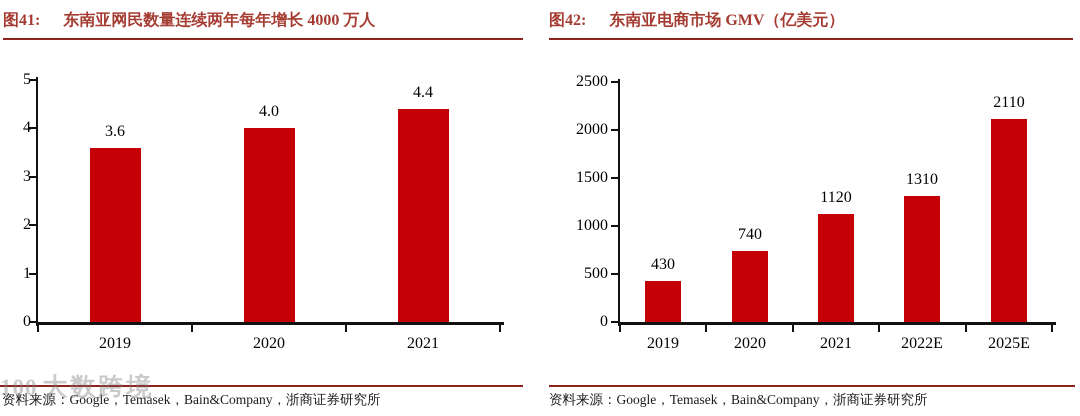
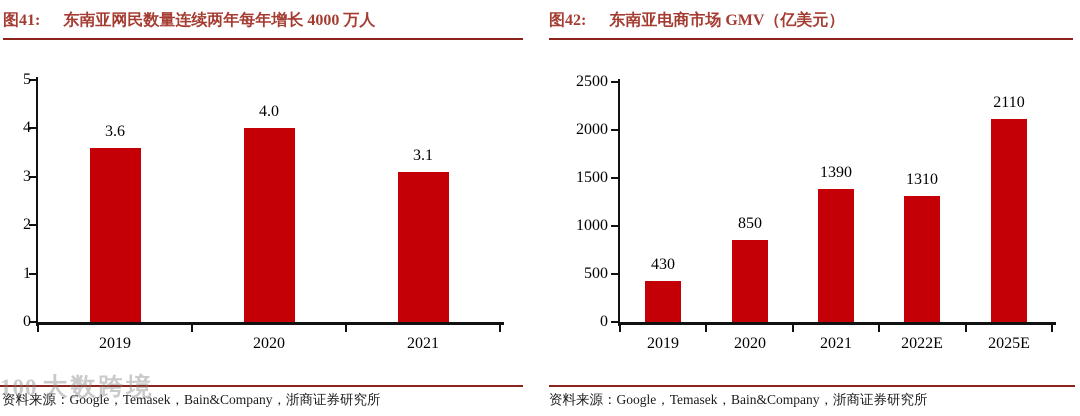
东南亚网民数量连续两年每年增长 4000 万人/2021: 4.4 -> 3.1
东南亚电商市场 GMV（亿美元）/2020: 740 -> 850
东南亚电商市场 GMV（亿美元）/2021: 1120 -> 1390
